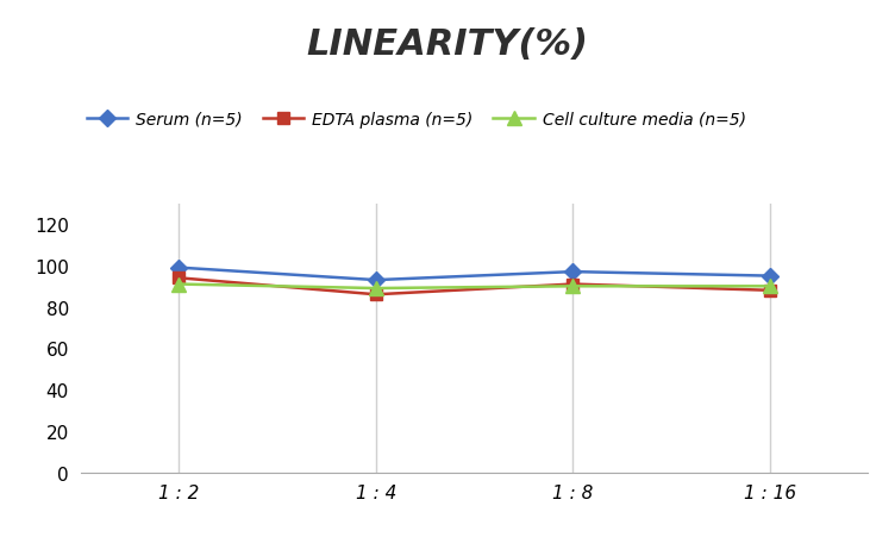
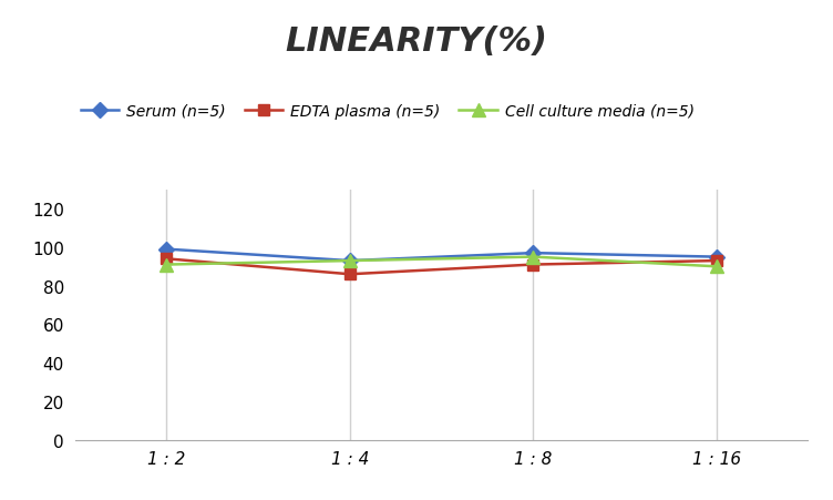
Cell culture media (n=5)/1 : 4: 89 -> 93
Cell culture media (n=5)/1 : 8: 90 -> 95
EDTA plasma (n=5)/1 : 16: 88 -> 93
